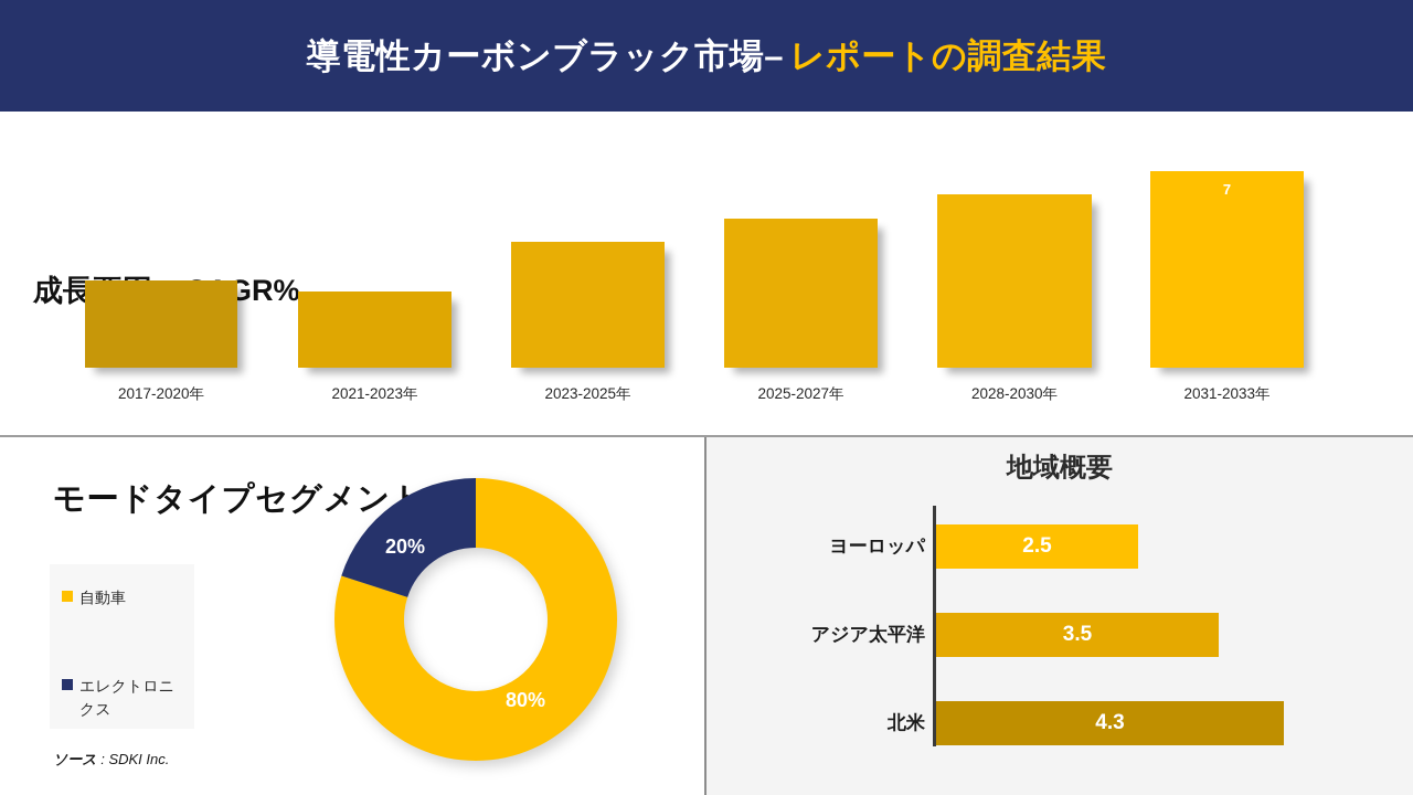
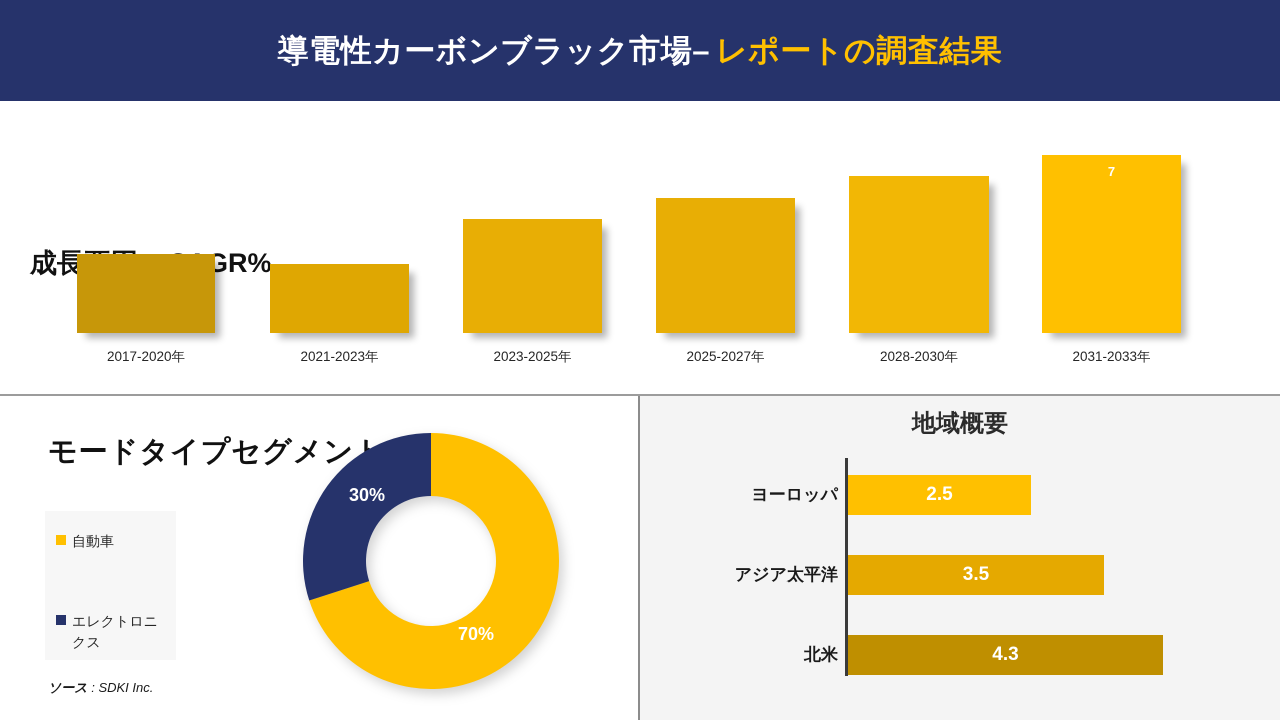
モードタイプセグメント/自動車: 80% -> 70%
モードタイプセグメント/エレクトロニクス: 20% -> 30%
